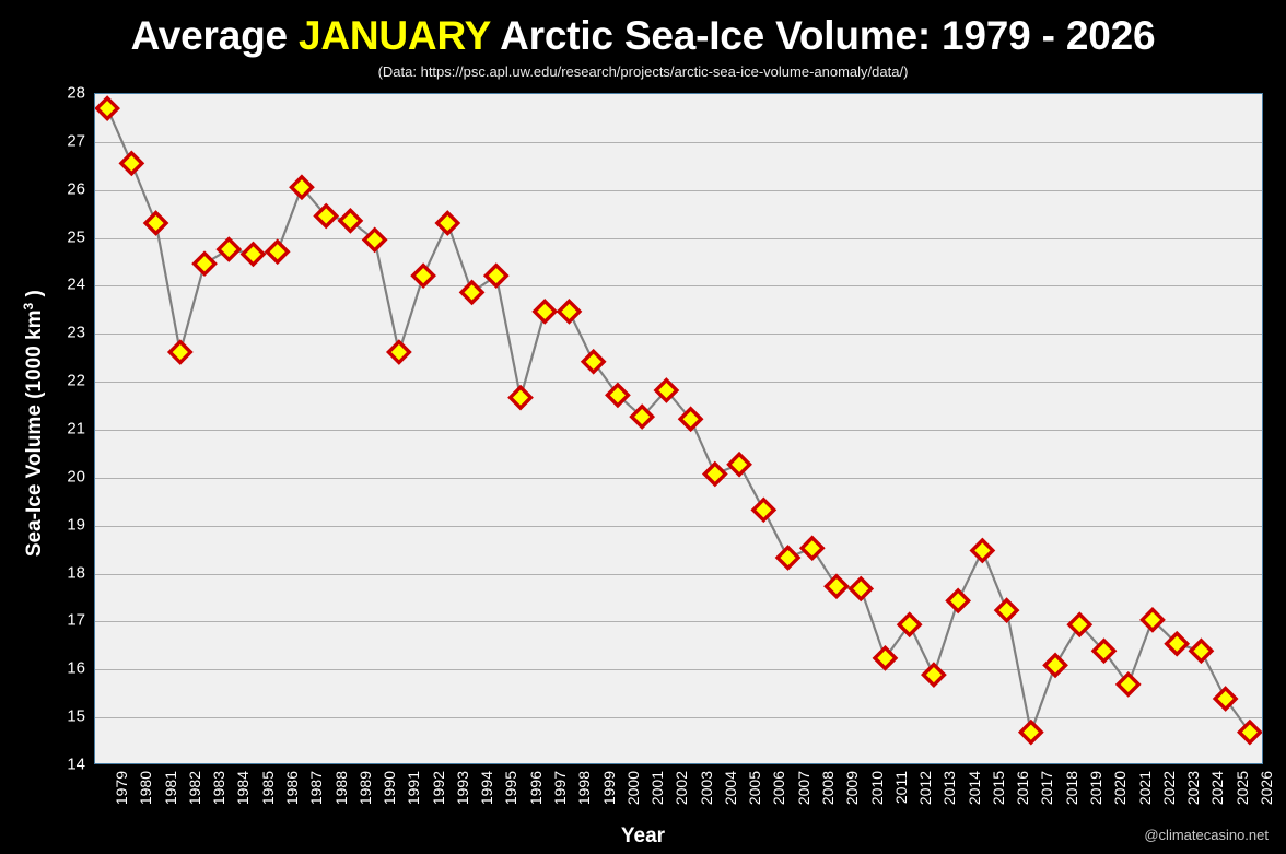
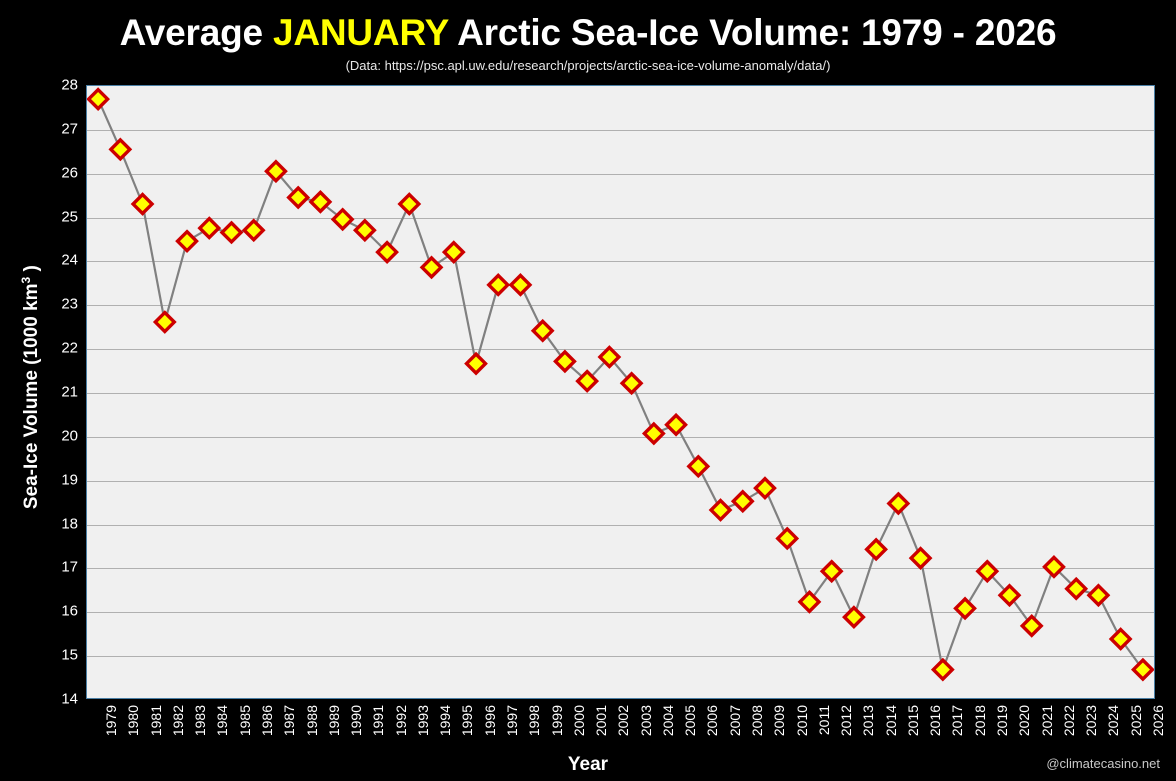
1991: 22.6 -> 24.7
2009: 17.7 -> 18.8
